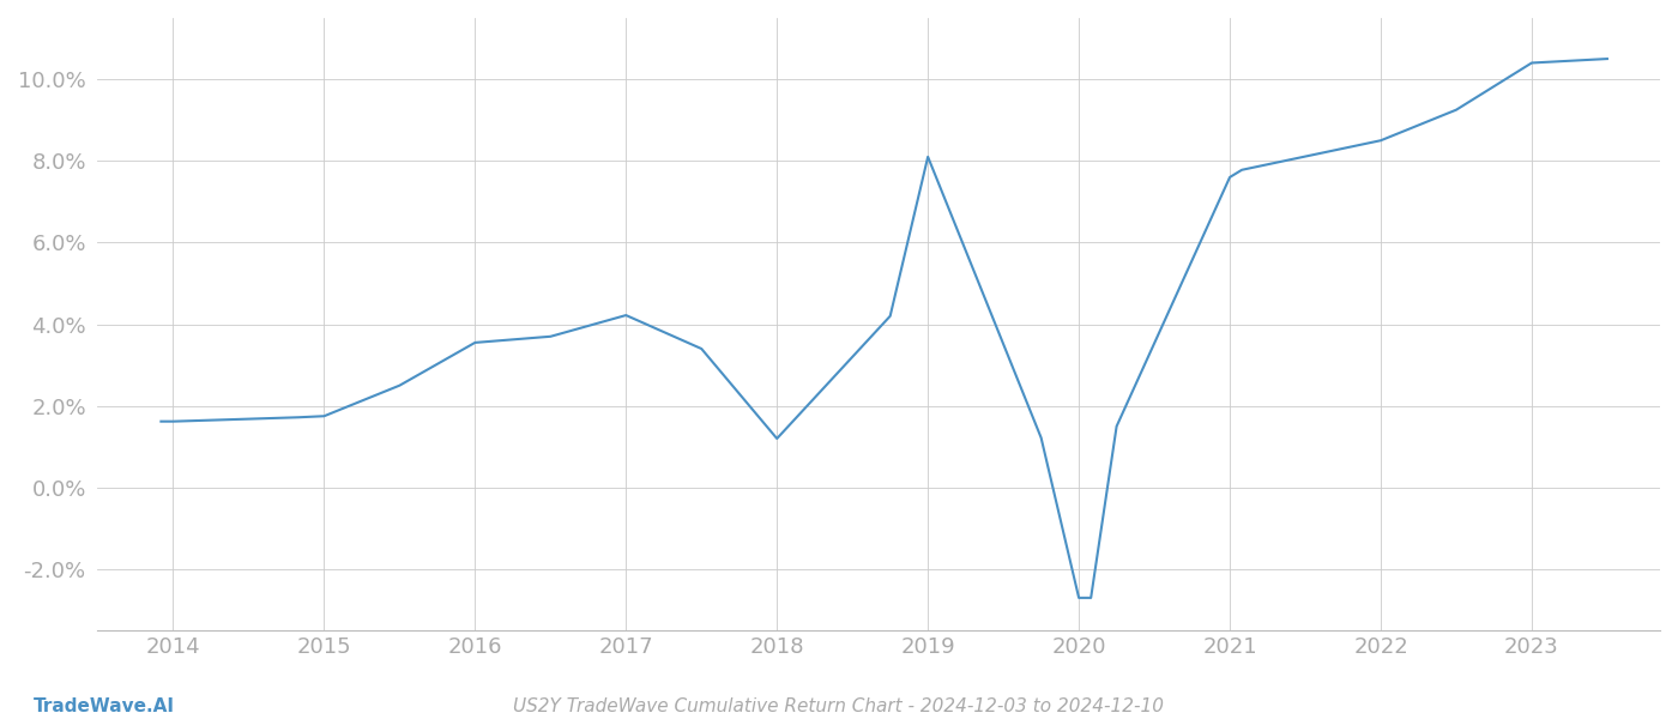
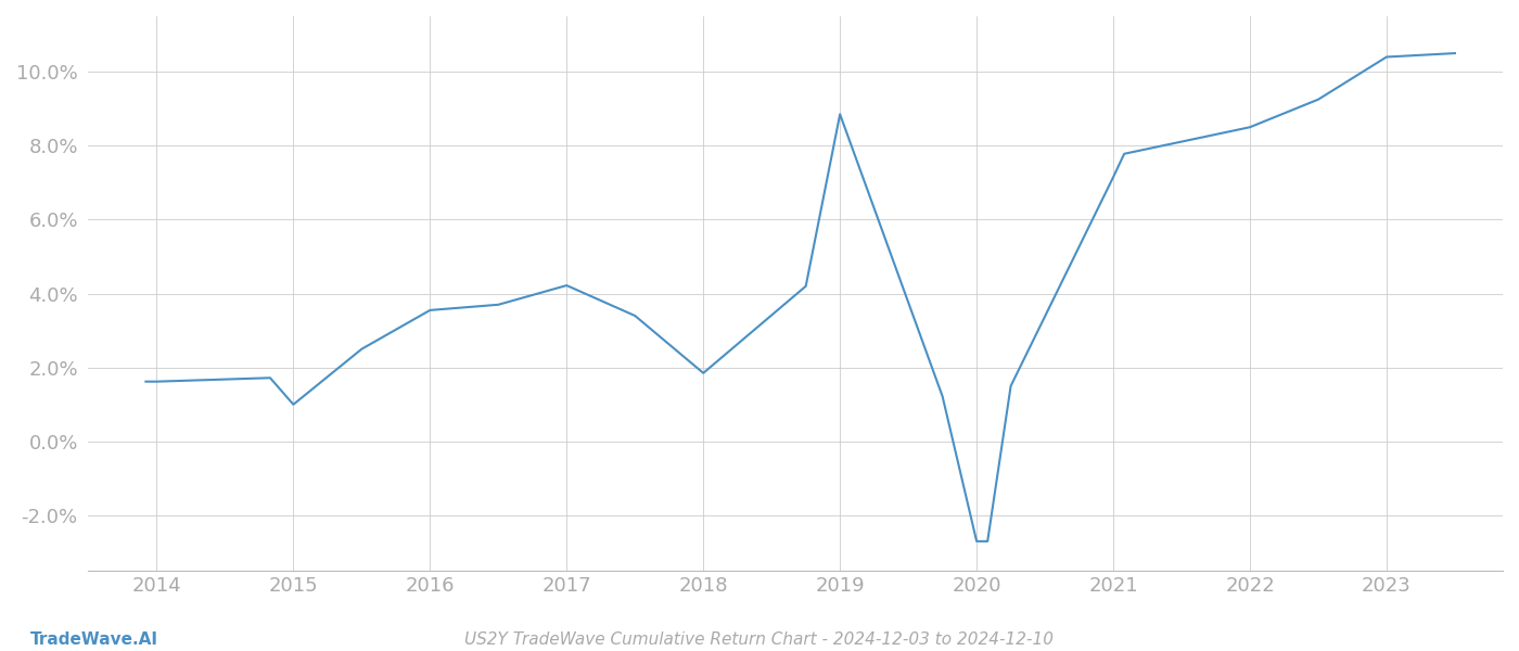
2015: 1.75% -> 1.00%
2018: 1.20% -> 1.85%
2019: 8.10% -> 8.85%
2021: 7.60% -> 7.15%
